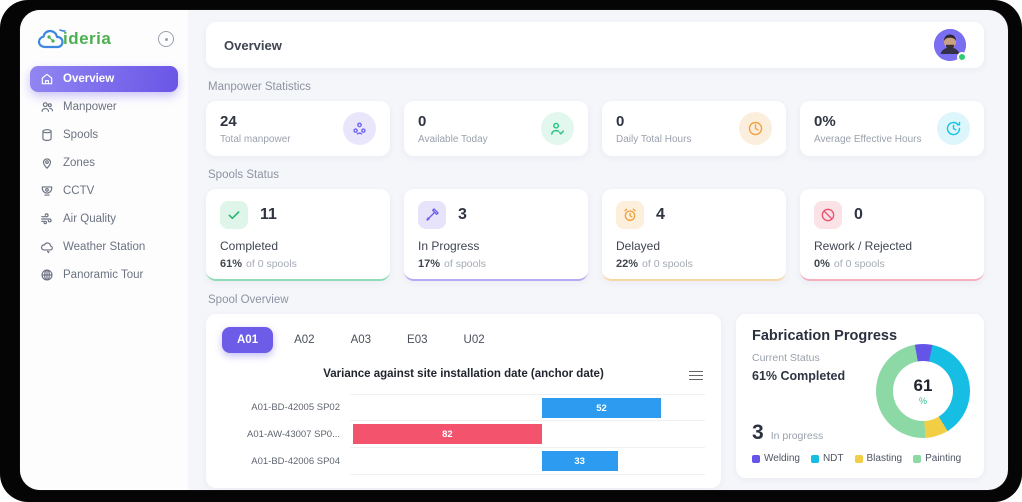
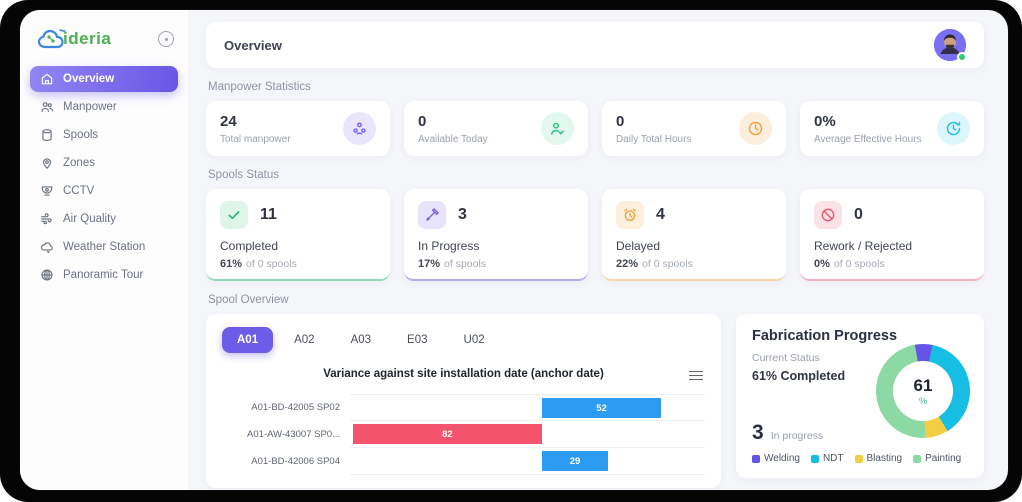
Variance against site installation date (anchor date)/A01-BD-42006 SP04: 33 -> 29
